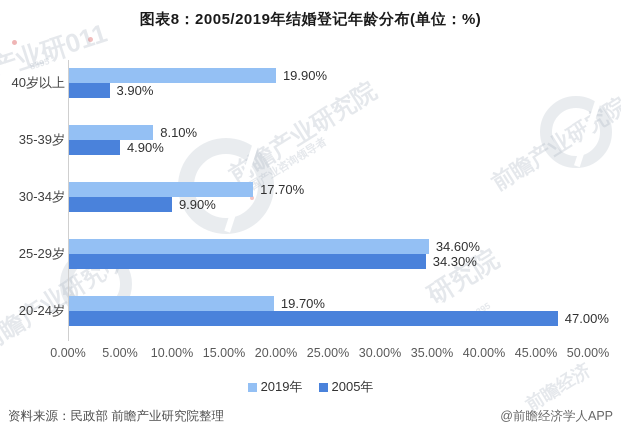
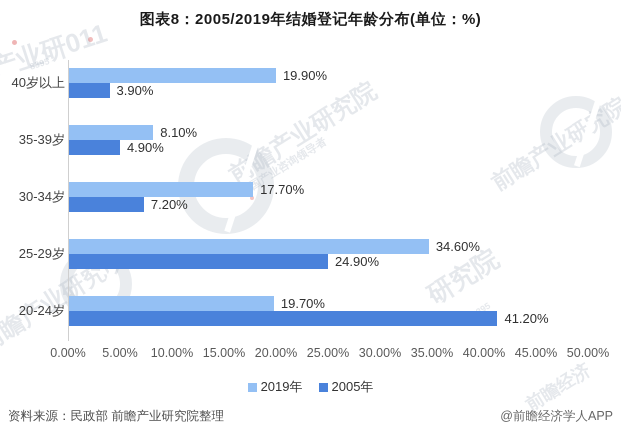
2005年/30-34岁: 9.90% -> 7.20%
2005年/25-29岁: 34.30% -> 24.90%
2005年/20-24岁: 47.00% -> 41.20%
